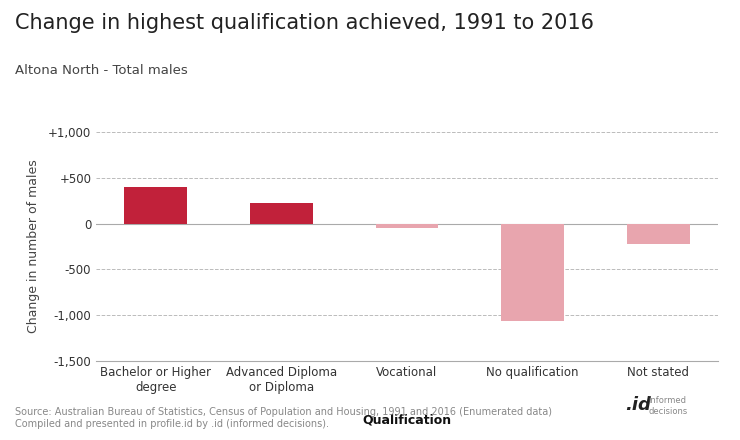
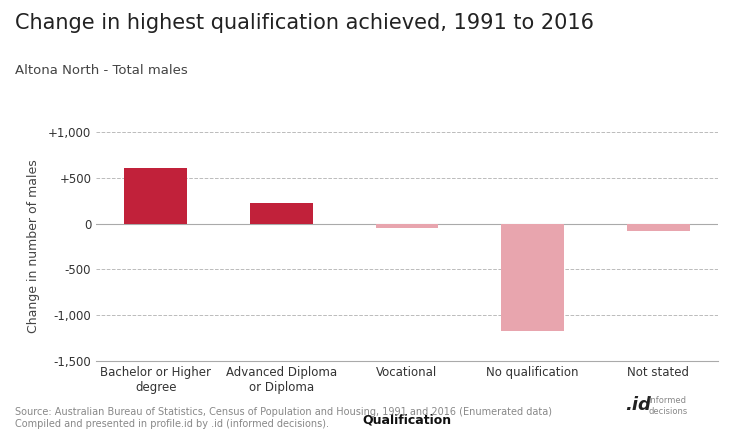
Bachelor or Higher degree: 400 -> 610
No qualification: -1,060 -> -1,170
Not stated: -220 -> -80
